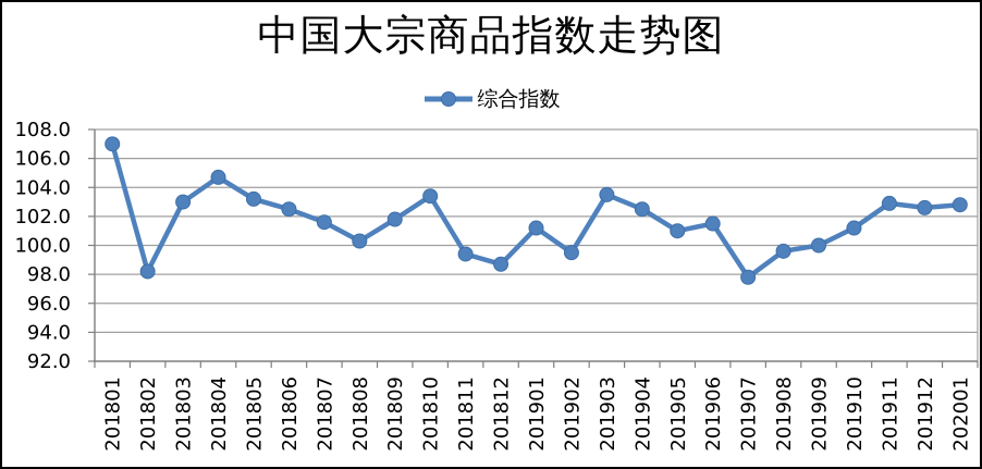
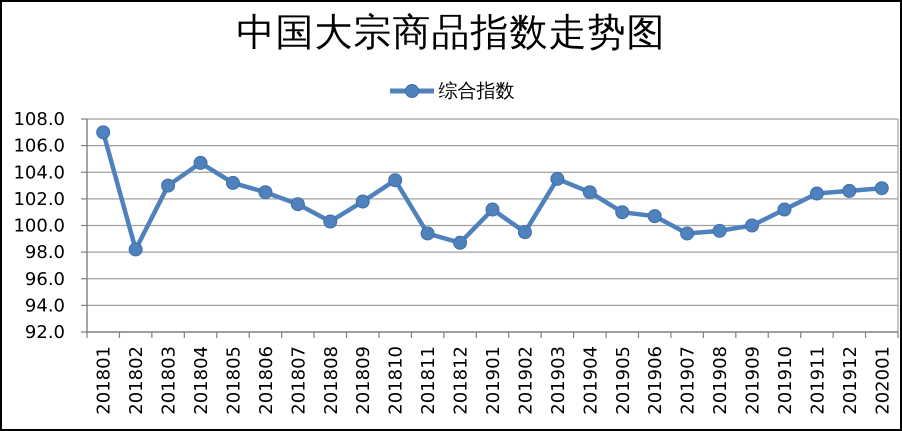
201906: 101.5 -> 100.7
201907: 97.8 -> 99.4
201911: 102.9 -> 102.4
